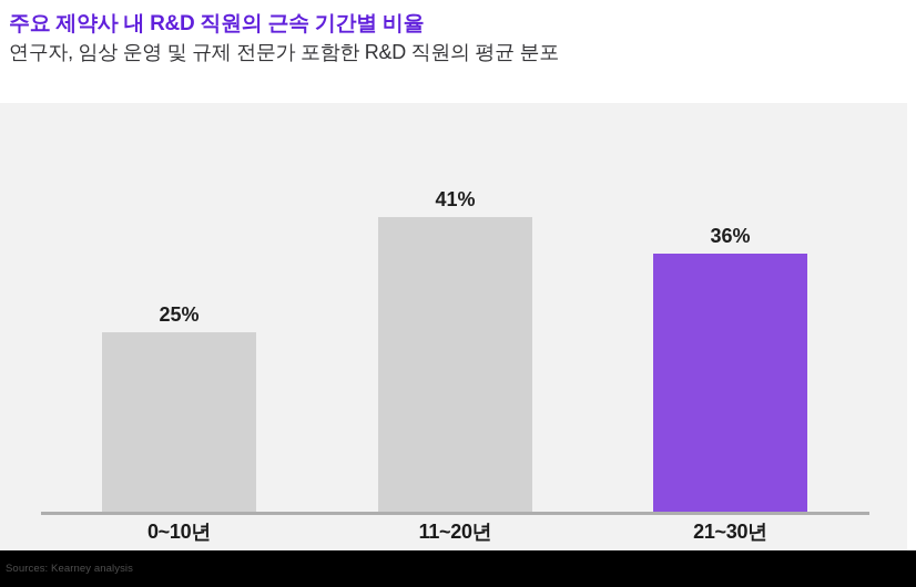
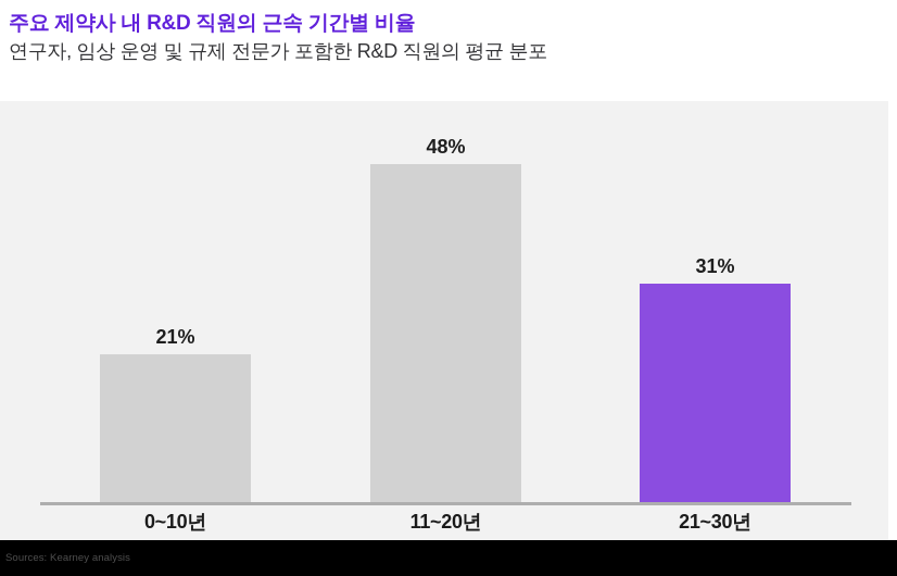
0~10년: 25% -> 21%
11~20년: 41% -> 48%
21~30년: 36% -> 31%
